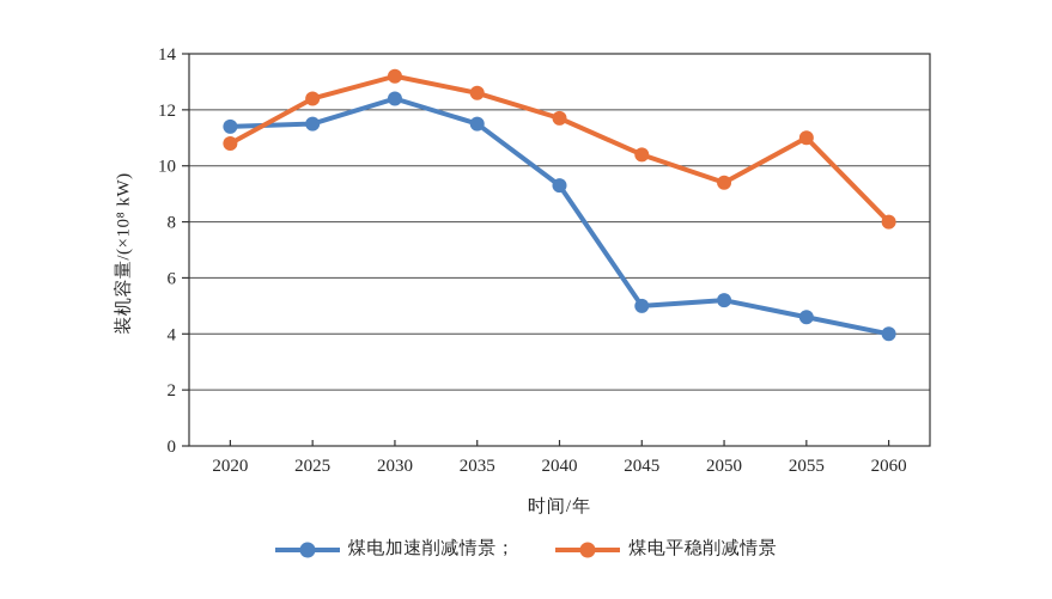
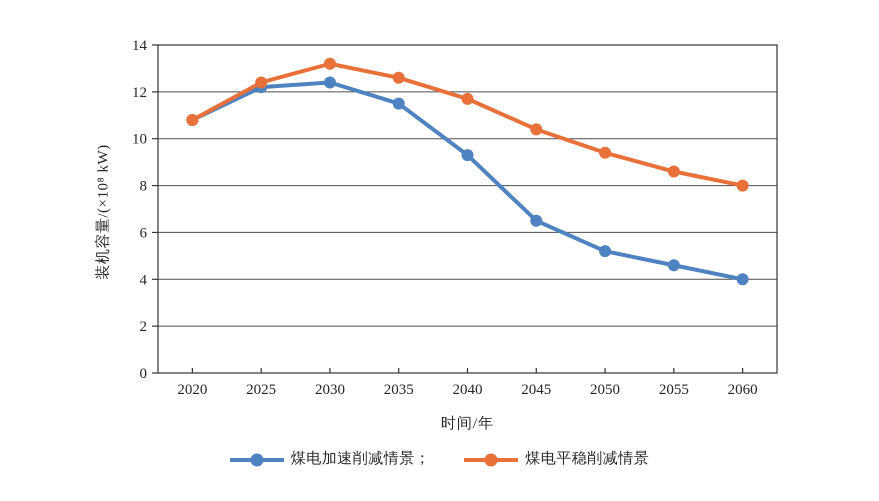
煤电加速削减情景；/2020: 11.4 -> 10.8
煤电加速削减情景；/2025: 11.5 -> 12.2
煤电加速削减情景；/2045: 5.0 -> 6.5
煤电平稳削减情景/2055: 11.0 -> 8.6
